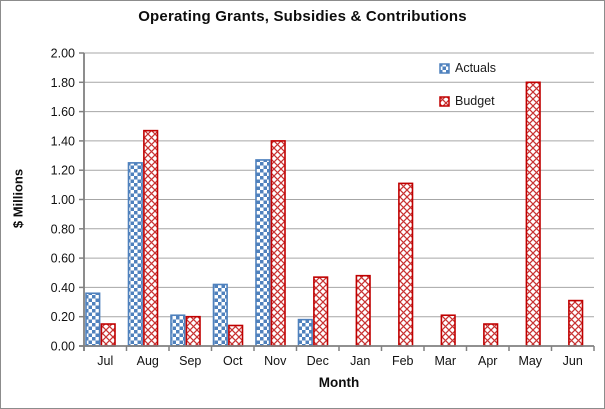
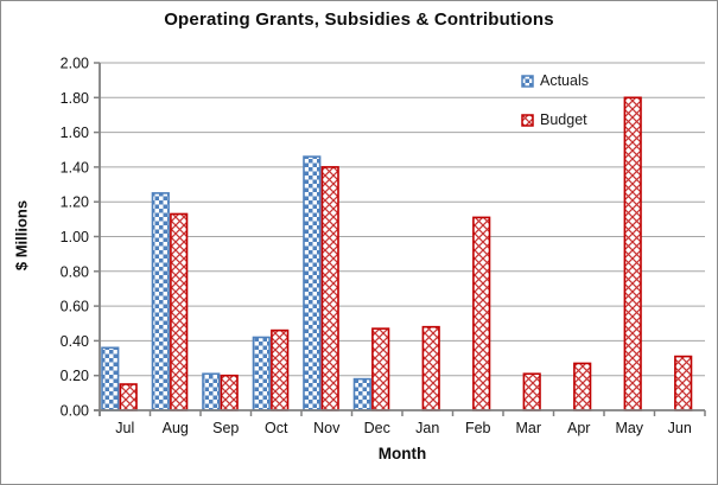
Budget/Aug: 1.47 -> 1.13
Budget/Oct: 0.14 -> 0.46
Actuals/Nov: 1.27 -> 1.46
Budget/Apr: 0.15 -> 0.27
